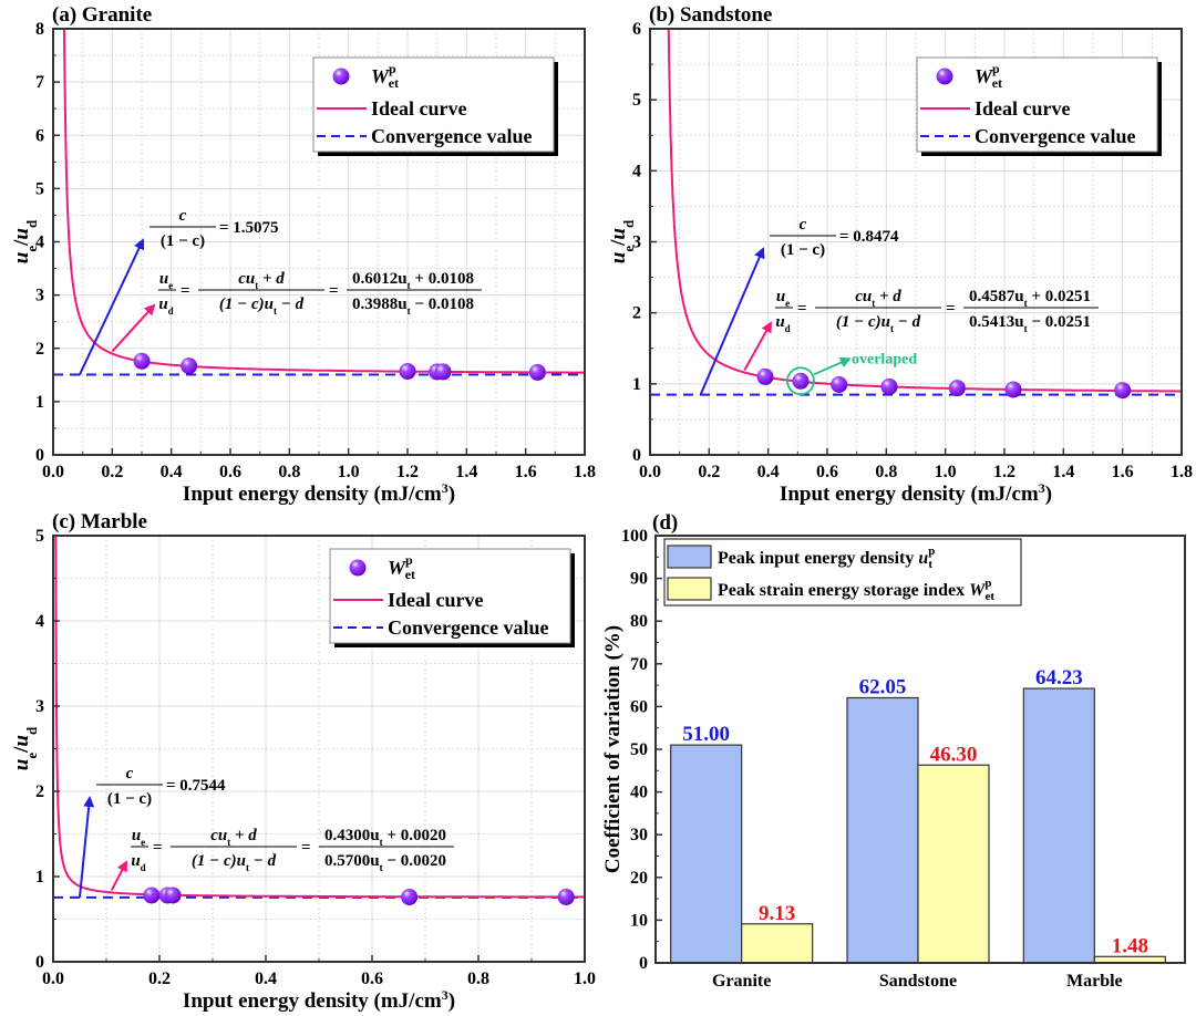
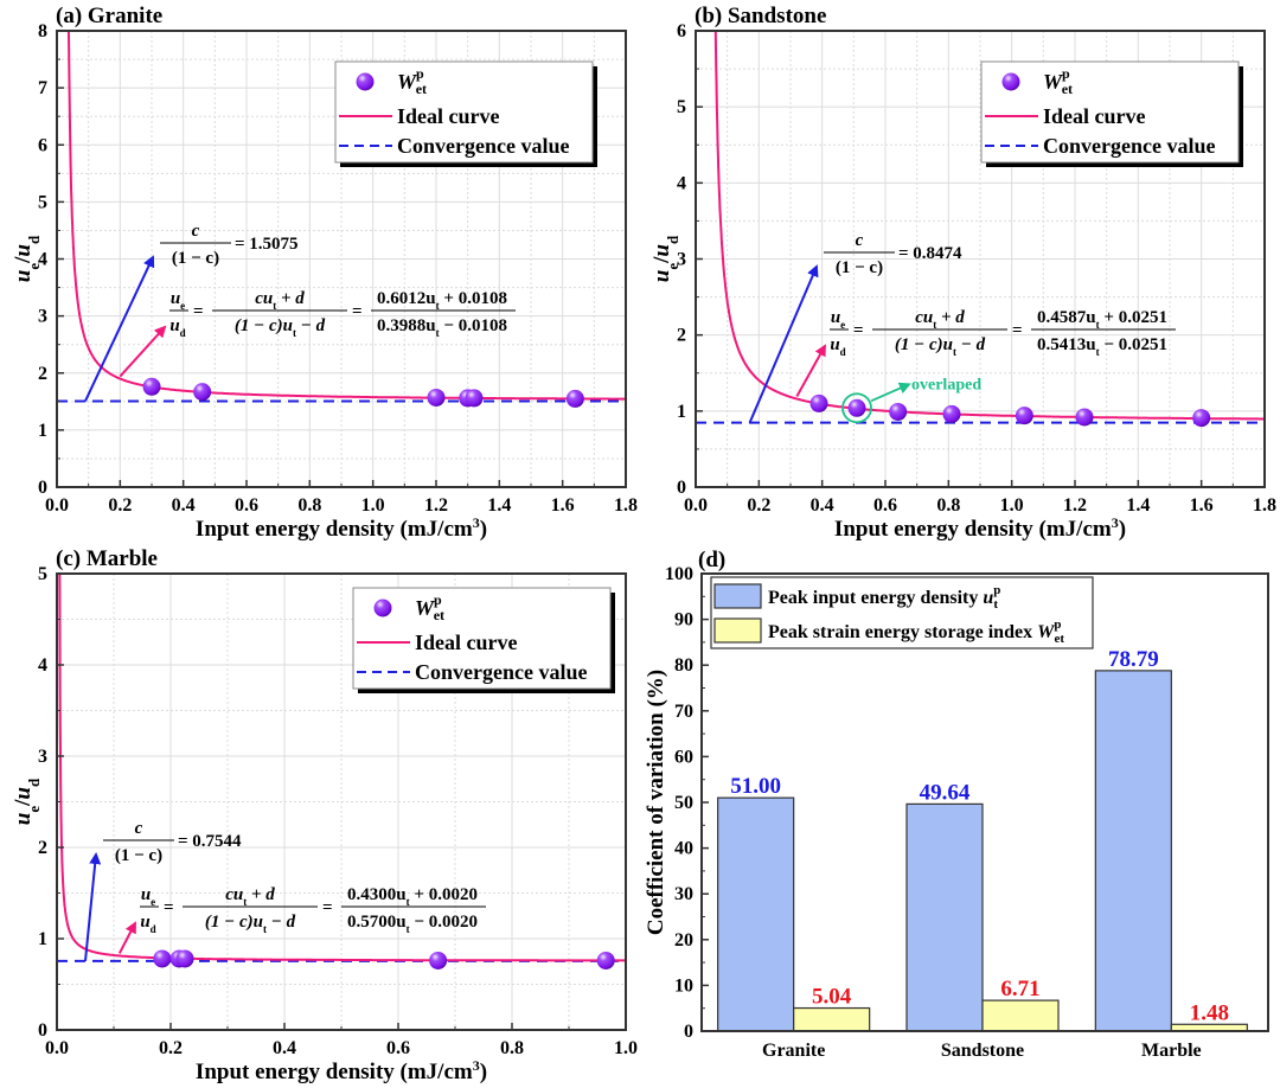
(d)/Peak strain energy storage index W/Granite: 9.13 -> 5.04
(d)/Peak input energy density u/Sandstone: 62.05 -> 49.64
(d)/Peak strain energy storage index W/Sandstone: 46.30 -> 6.71
(d)/Peak input energy density u/Marble: 64.23 -> 78.79
